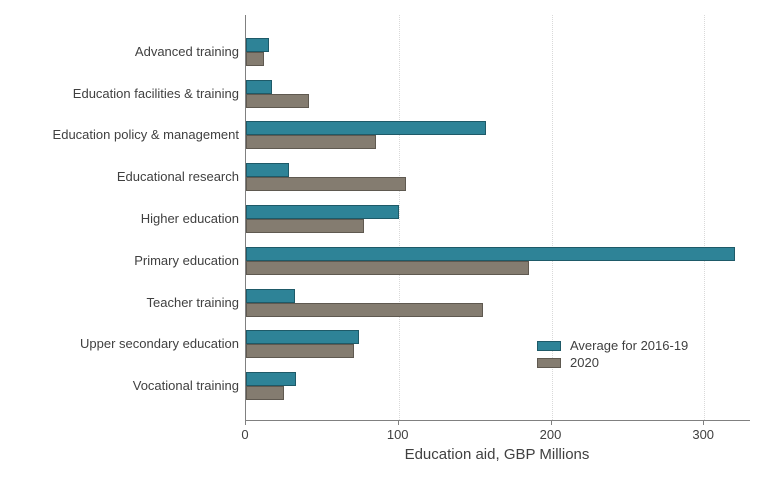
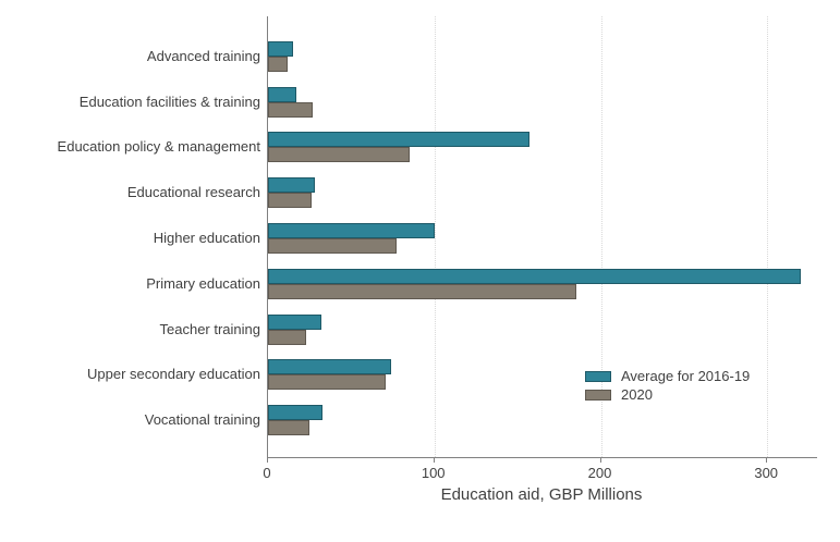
2020/Education facilities & training: 41 -> 27
2020/Educational research: 105 -> 26
2020/Teacher training: 155 -> 23
